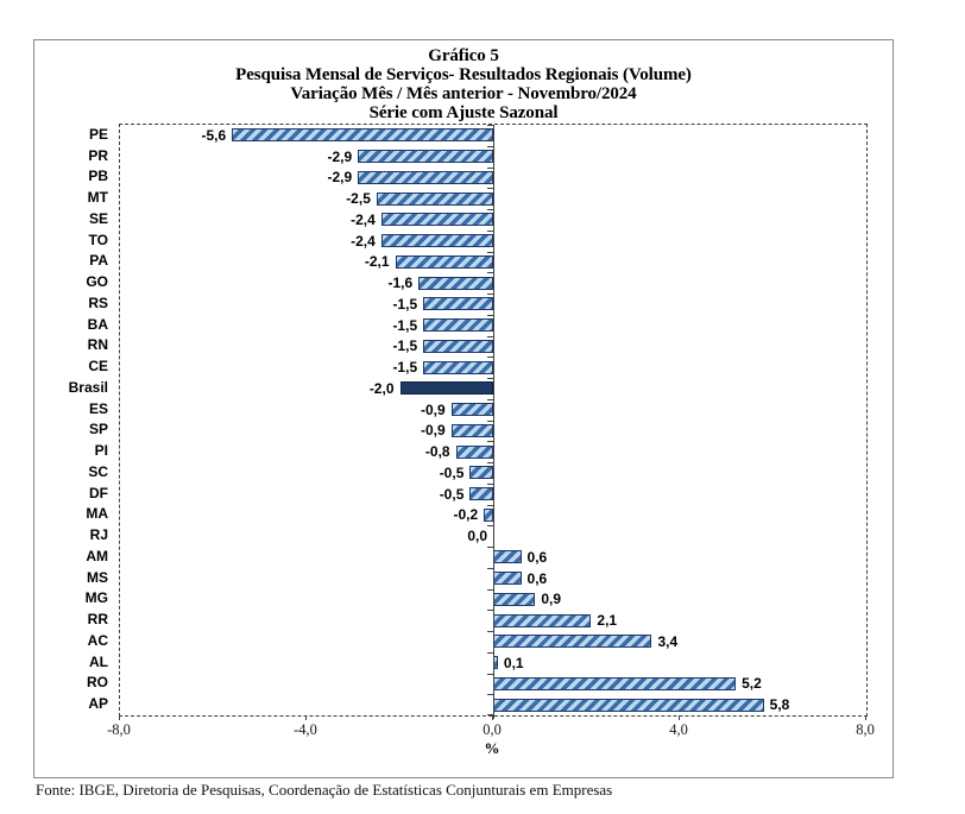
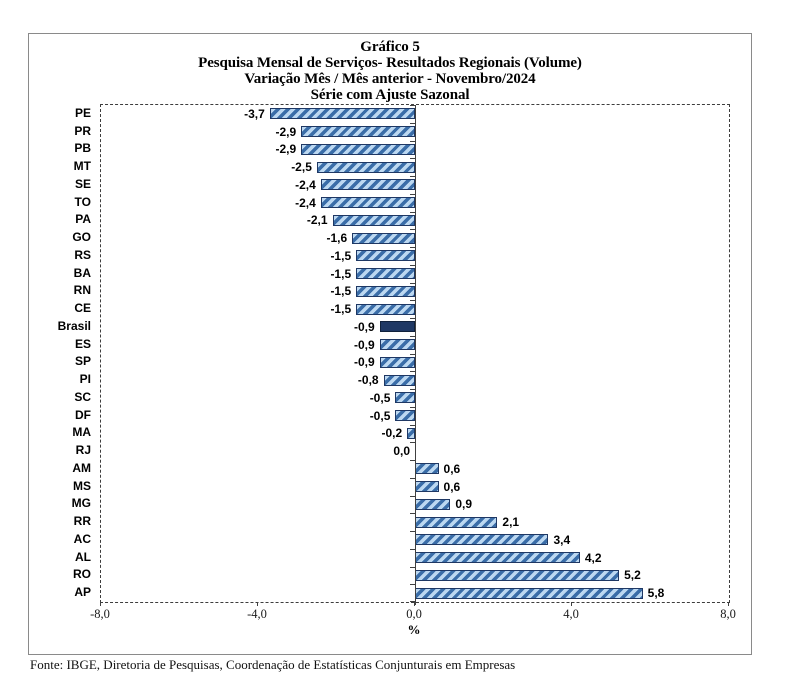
PE: -5,6 -> -3,7
Brasil: -2,0 -> -0,9
AL: 0,1 -> 4,2
